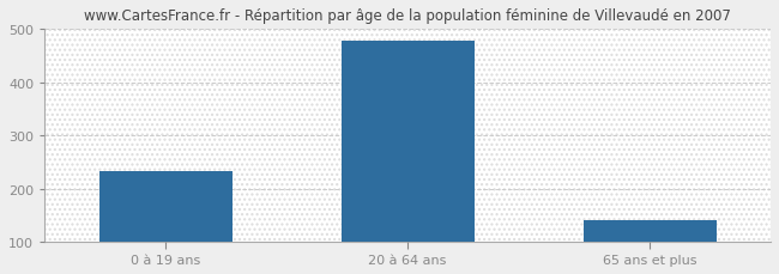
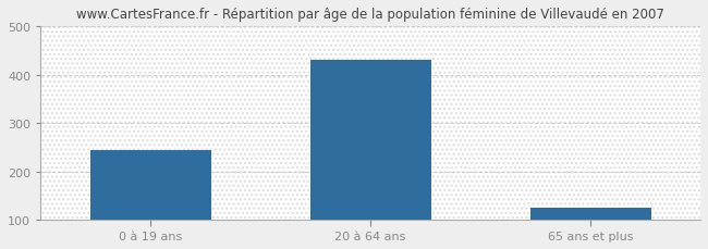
0 à 19 ans: 233 -> 245
20 à 64 ans: 479 -> 430
65 ans et plus: 141 -> 125
